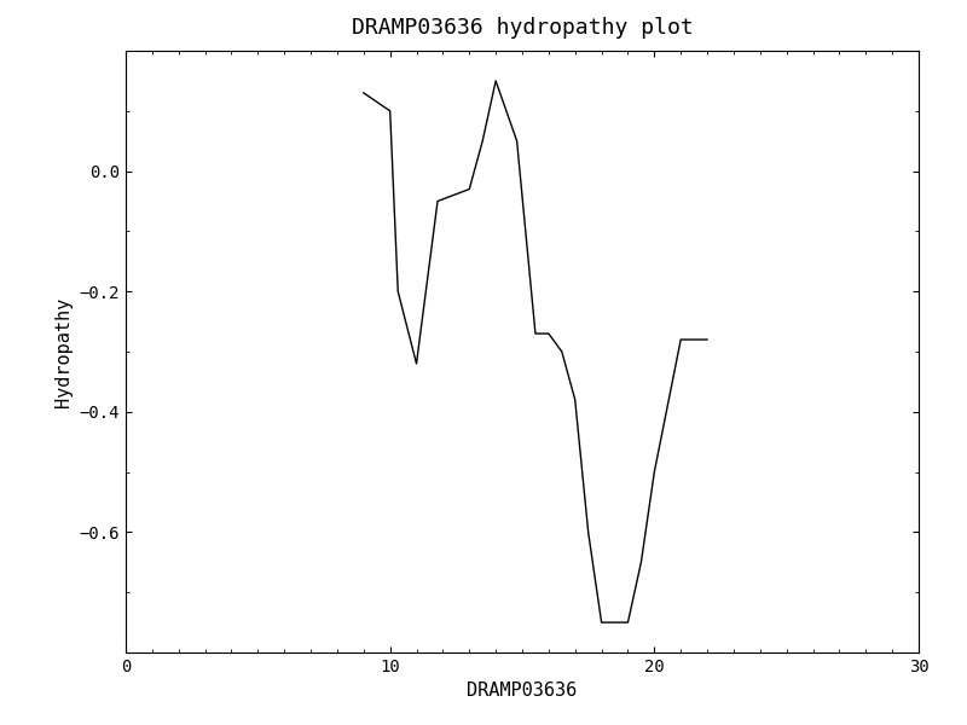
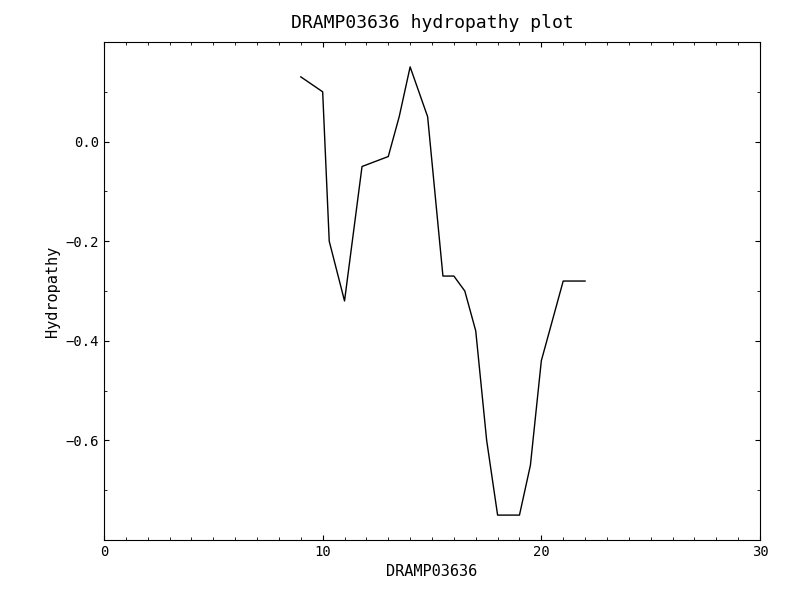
20: -0.50 -> -0.44
